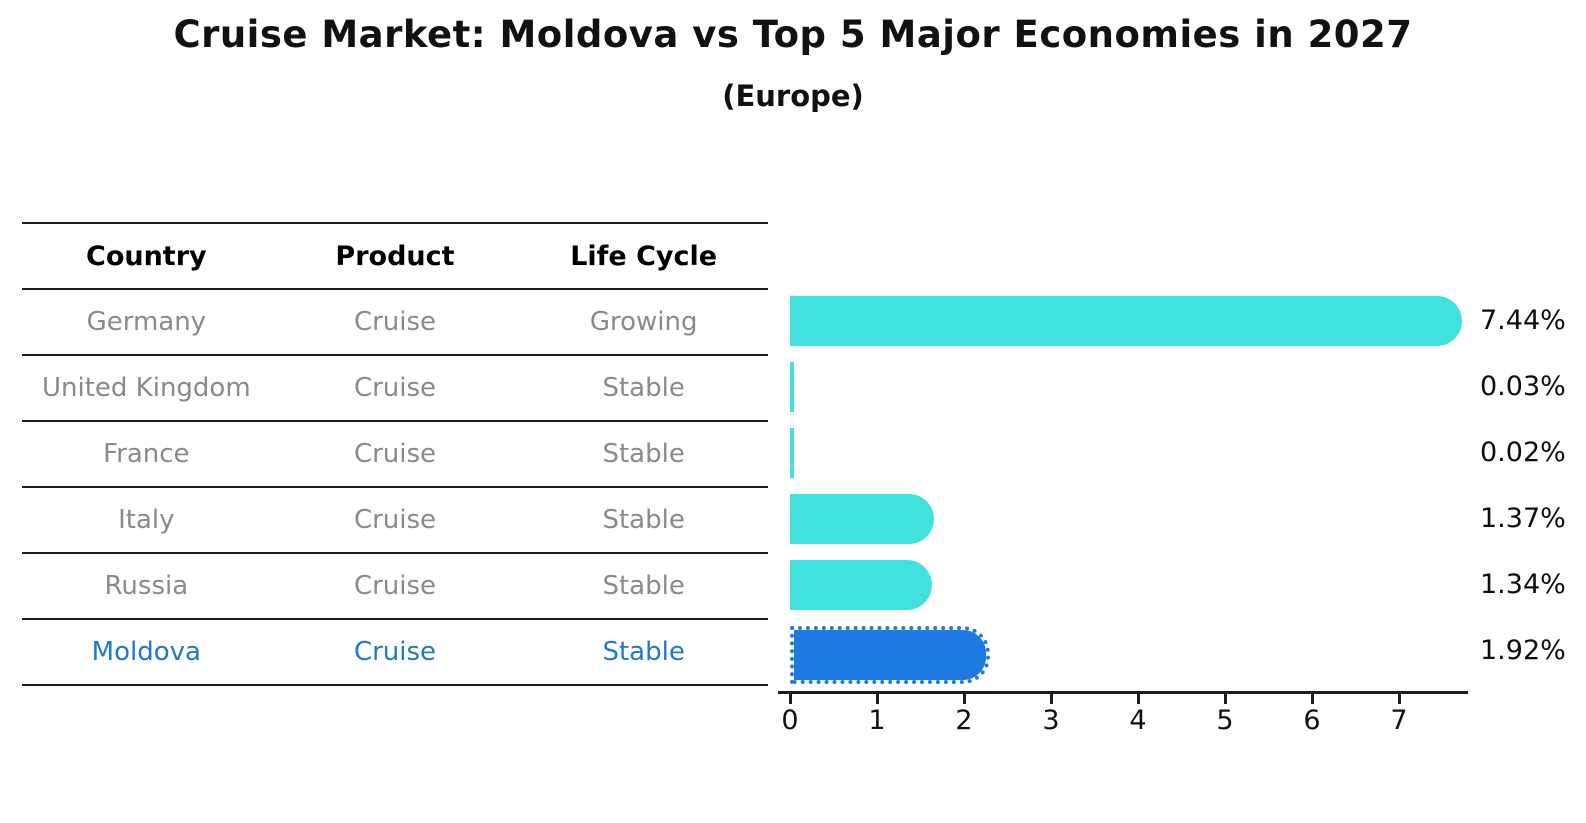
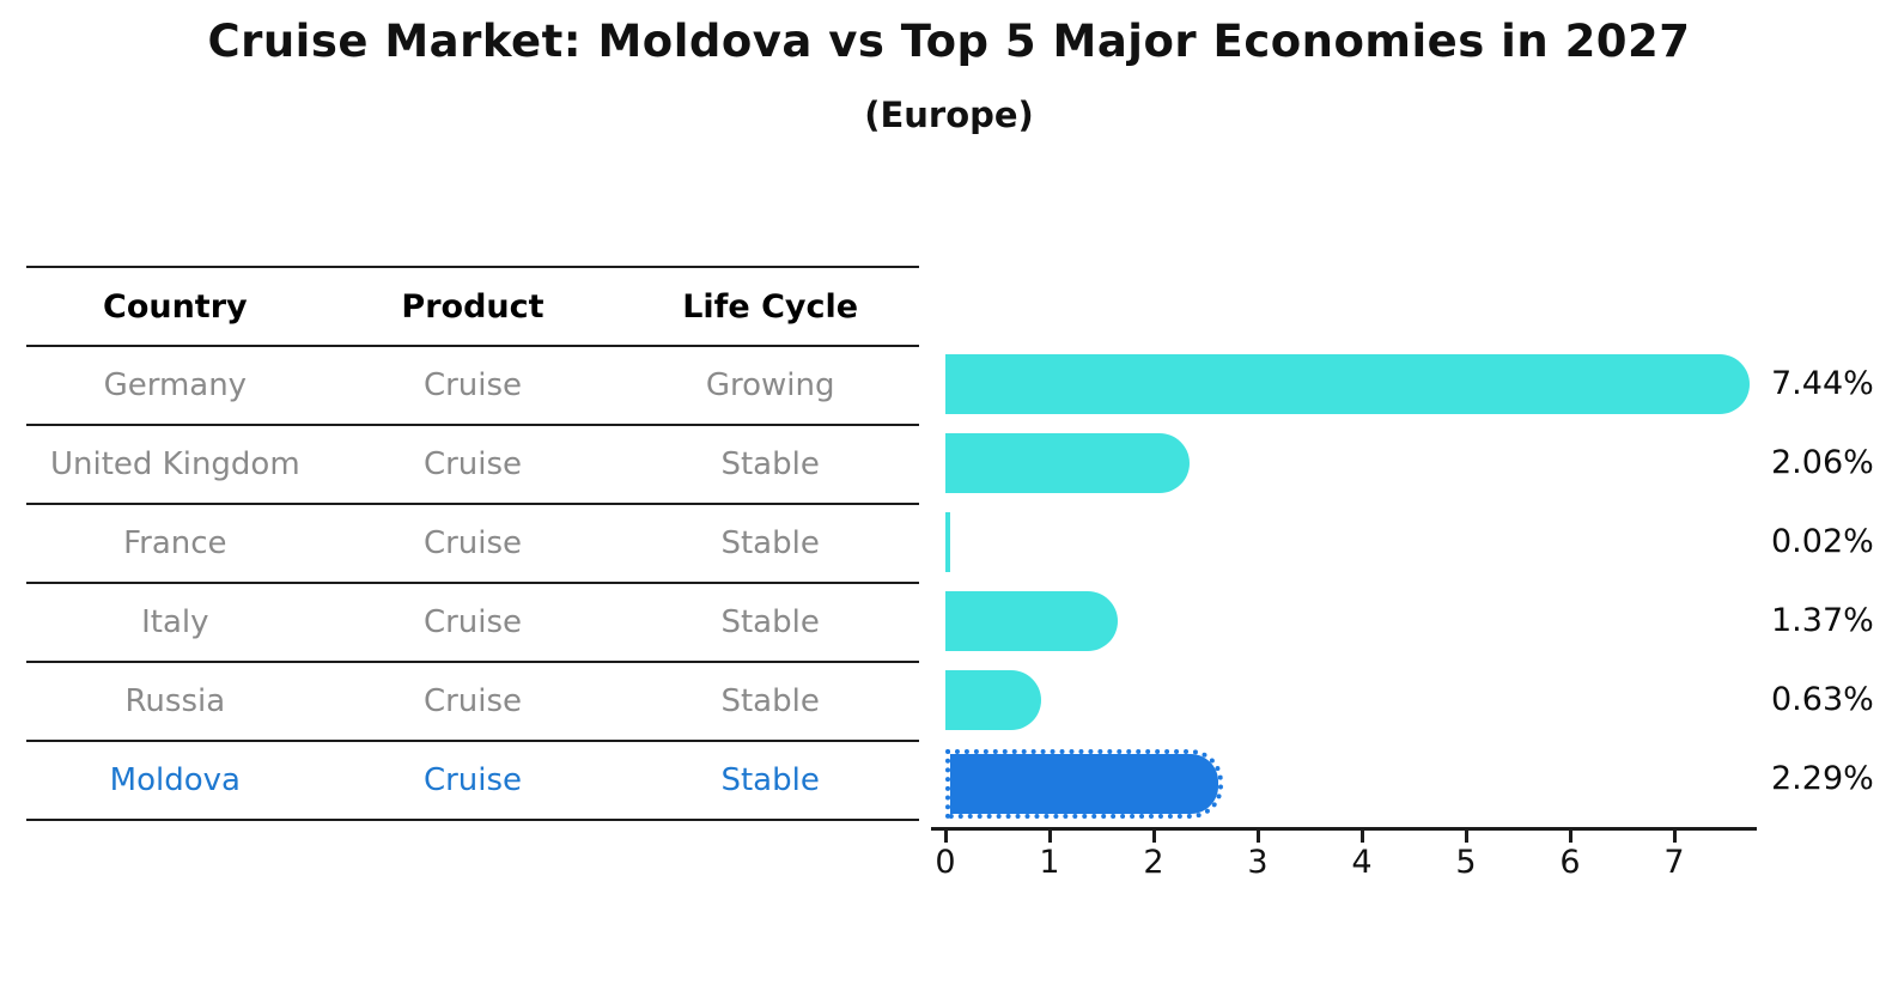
United Kingdom: 0.03% -> 2.06%
Russia: 1.34% -> 0.63%
Moldova: 1.92% -> 2.29%
